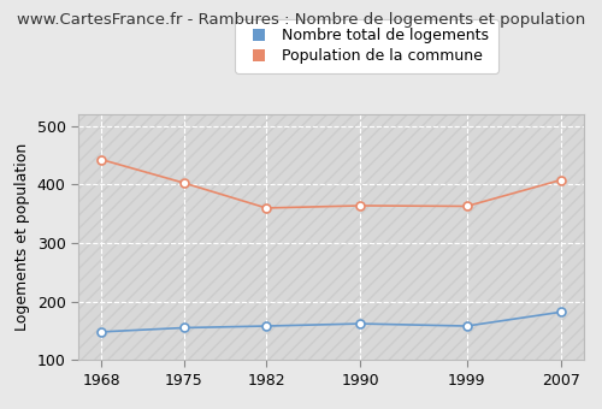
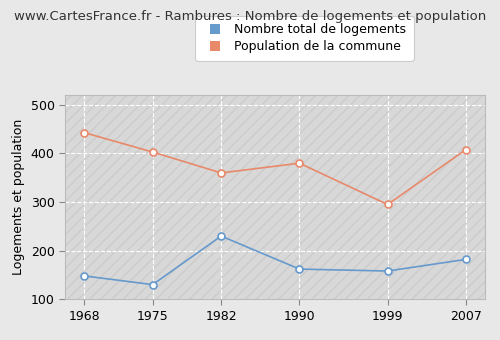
Nombre total de logements/1975: 155 -> 130
Nombre total de logements/1982: 158 -> 230
Population de la commune/1990: 364 -> 380
Population de la commune/1999: 363 -> 295
